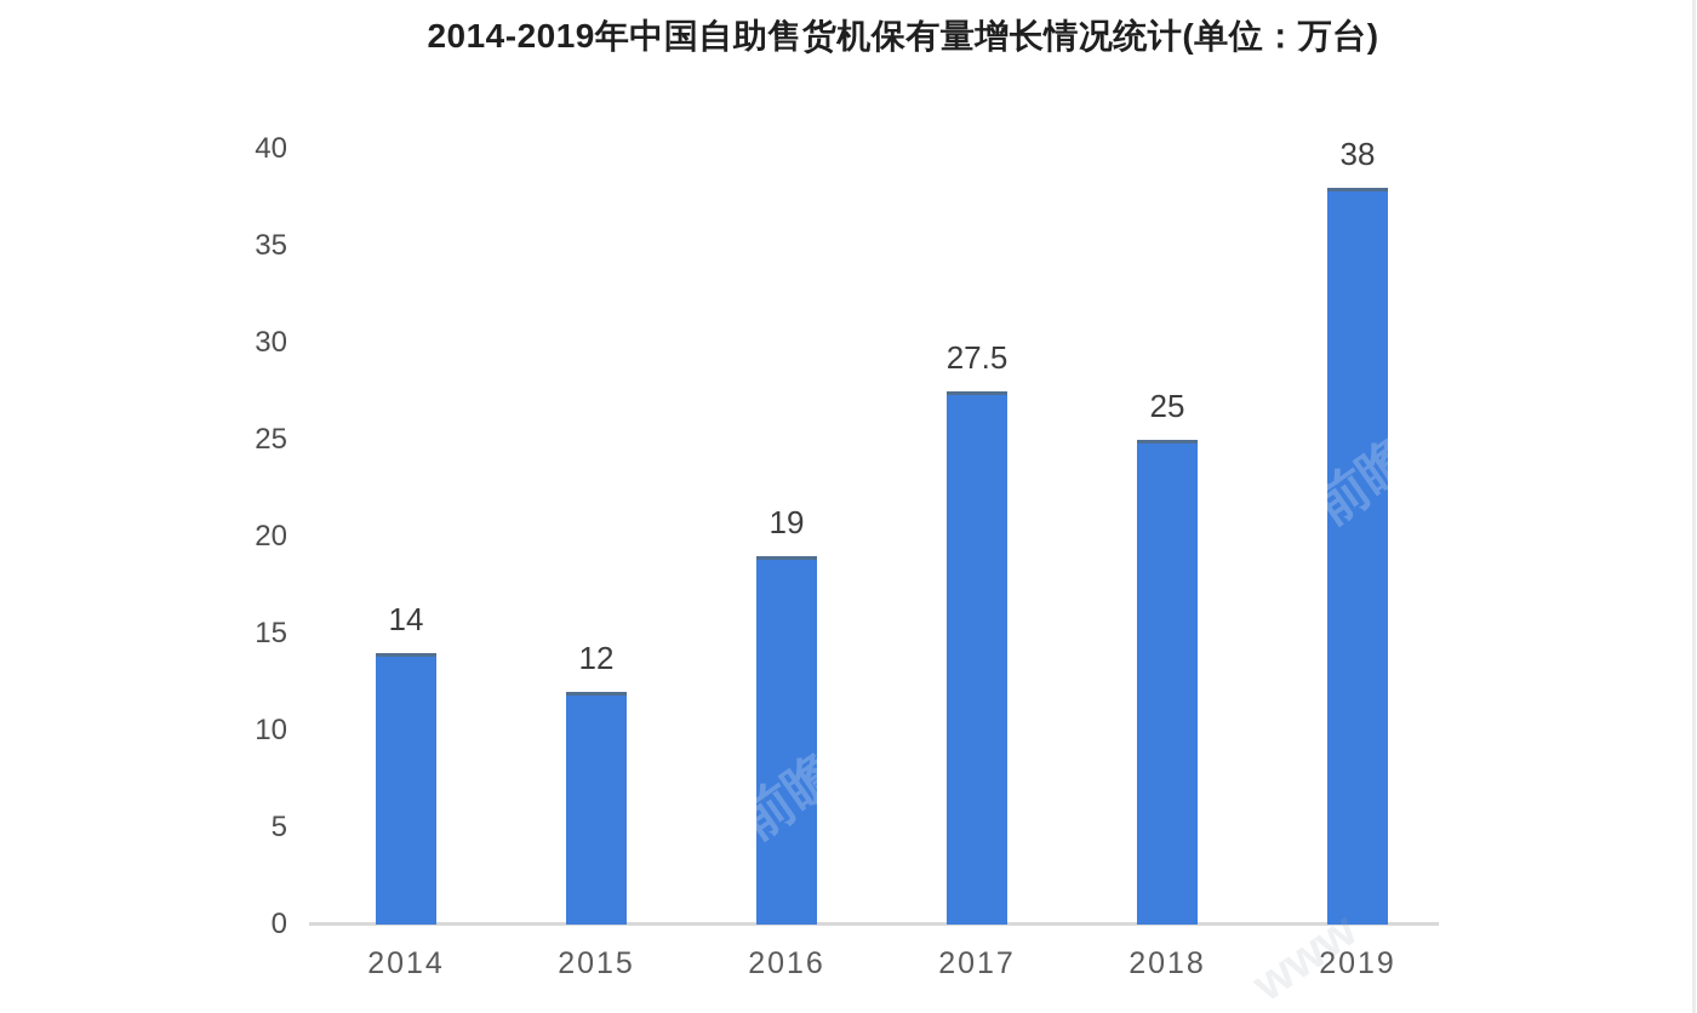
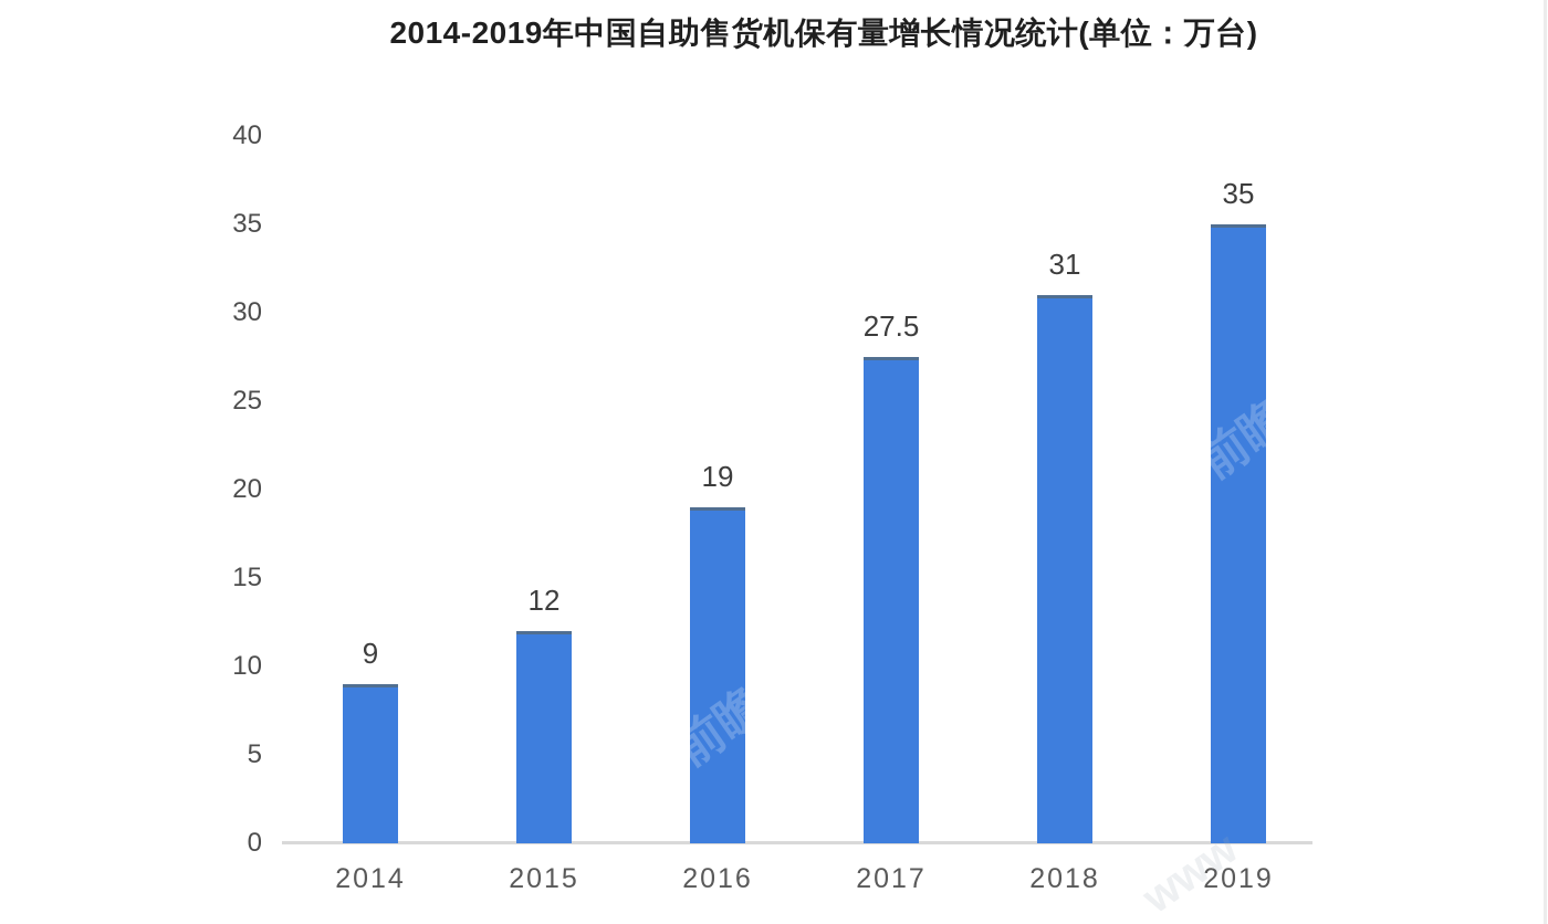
2014: 14 -> 9
2018: 25 -> 31
2019: 38 -> 35
